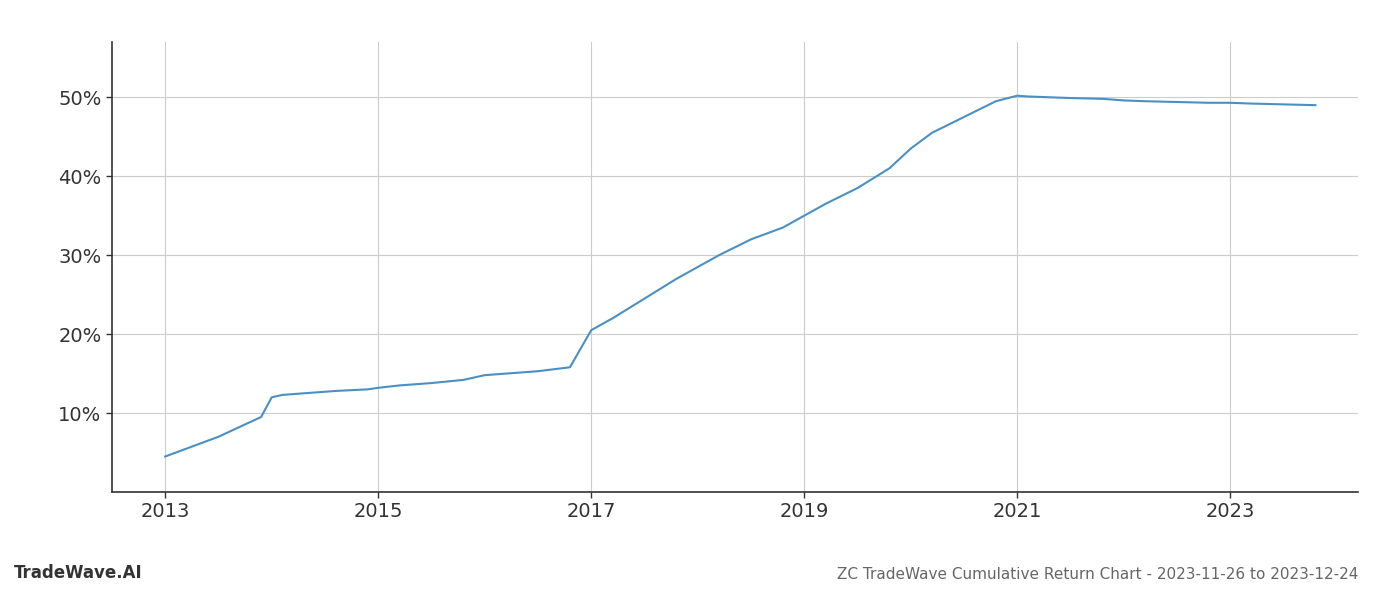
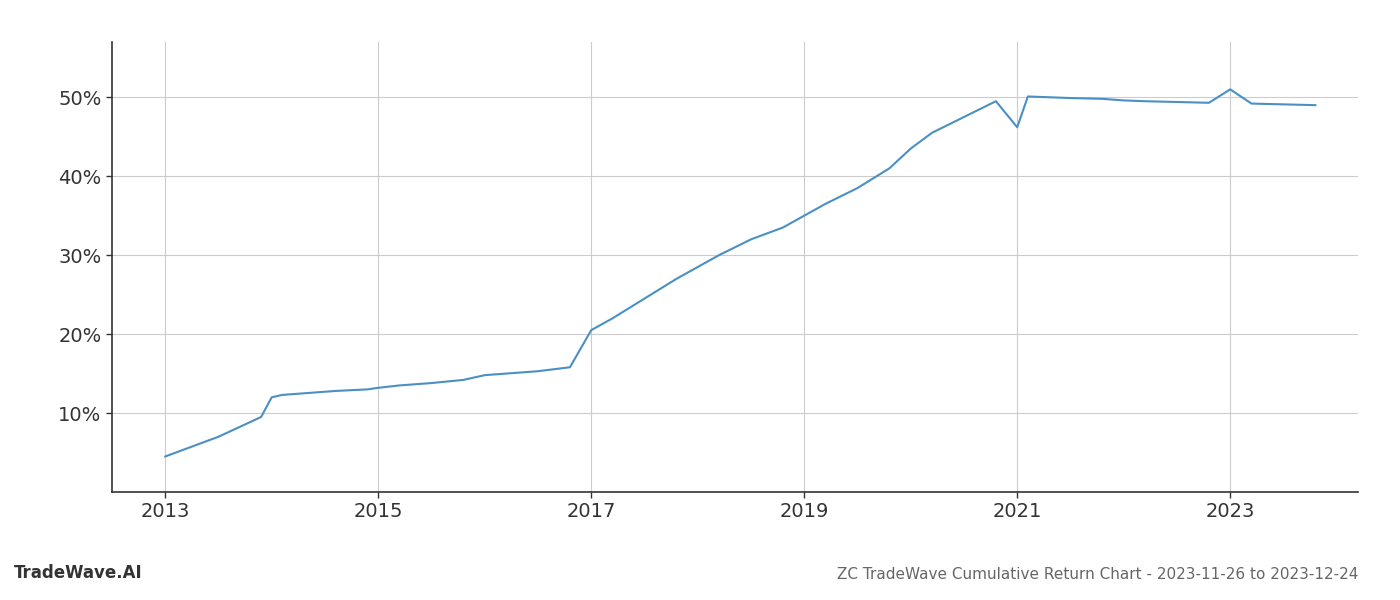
2021: 50.2% -> 46.2%
2023: 49.3% -> 51.0%
